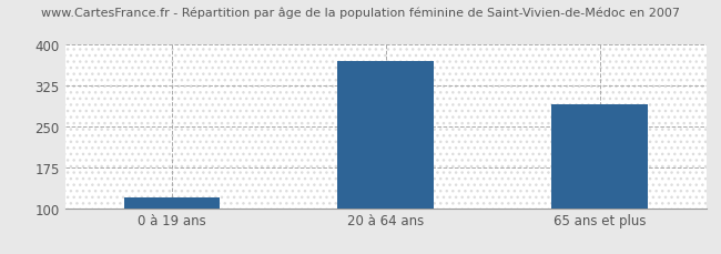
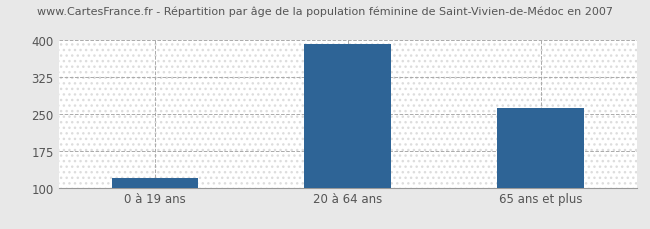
20 à 64 ans: 370 -> 392
65 ans et plus: 290 -> 262
